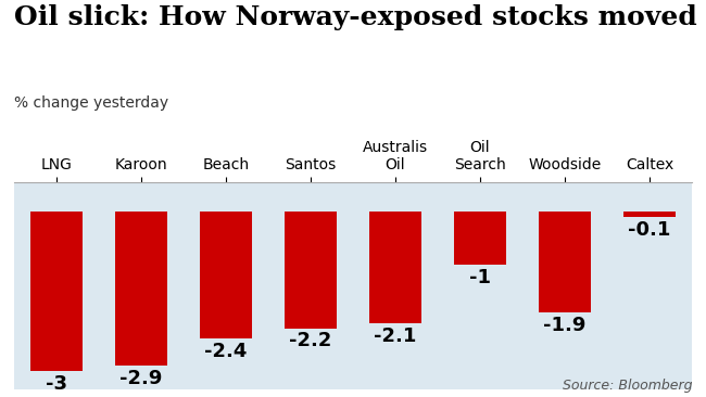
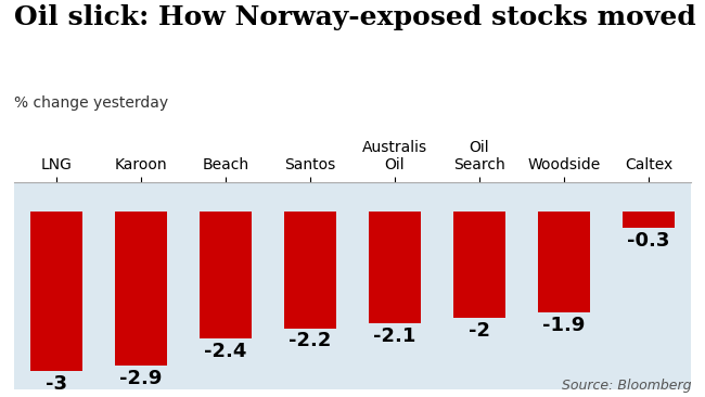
Oil Search: -1 -> -2
Caltex: -0.1 -> -0.3
